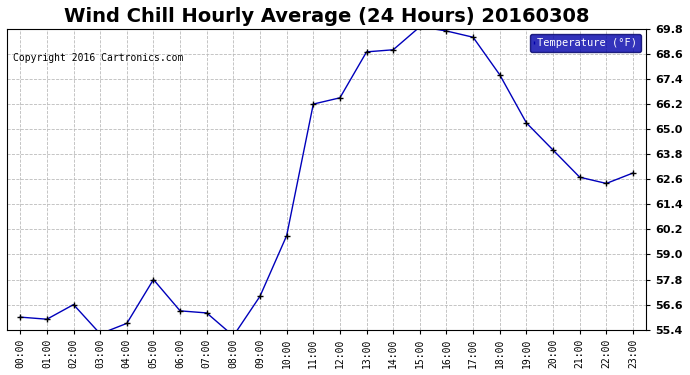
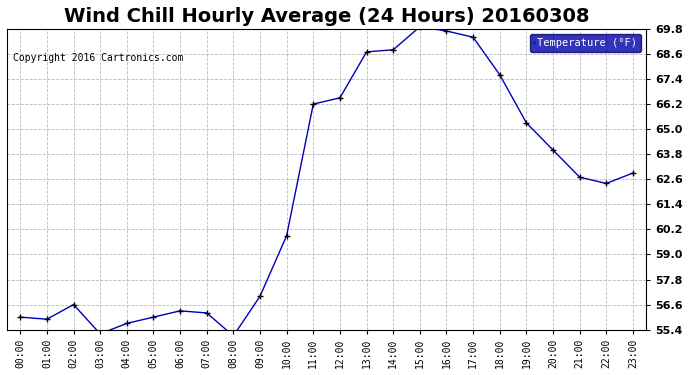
05:00: 57.8 -> 56.0
